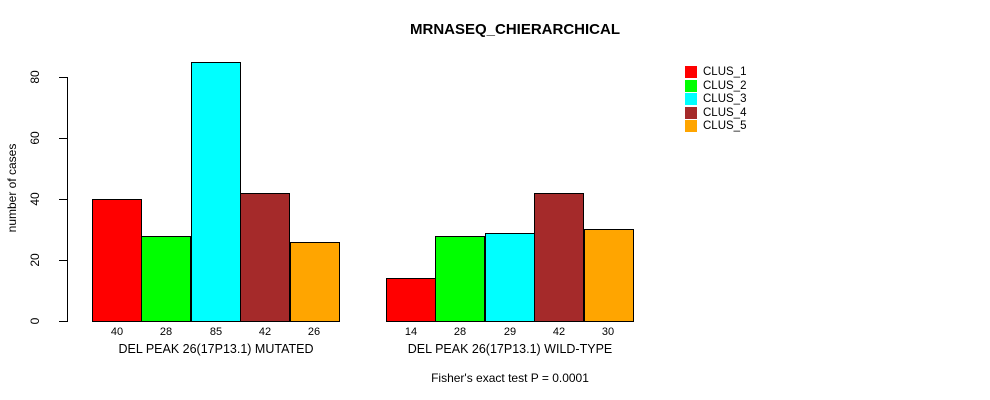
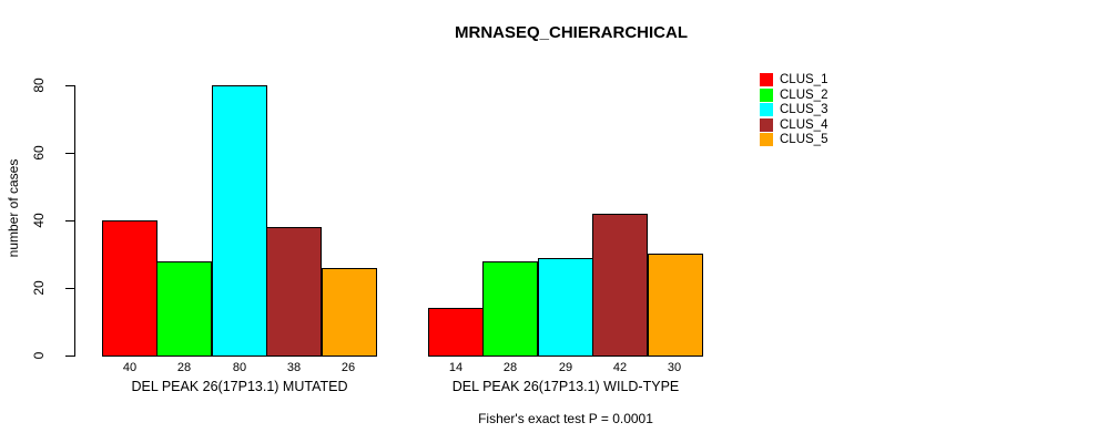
CLUS_3/DEL PEAK 26(17P13.1) MUTATED: 85 -> 80
CLUS_4/DEL PEAK 26(17P13.1) MUTATED: 42 -> 38
